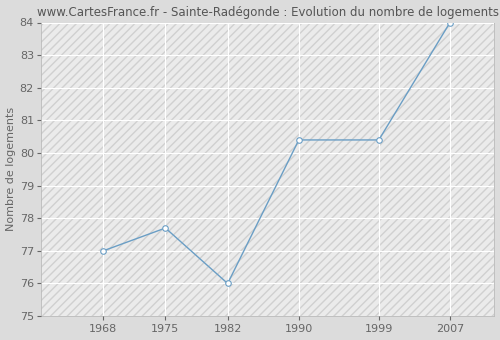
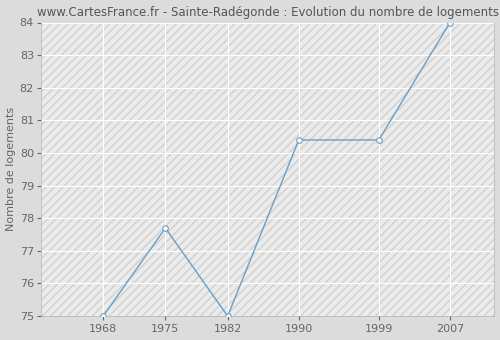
1968: 77.0 -> 75.0
1982: 76.0 -> 75.0
